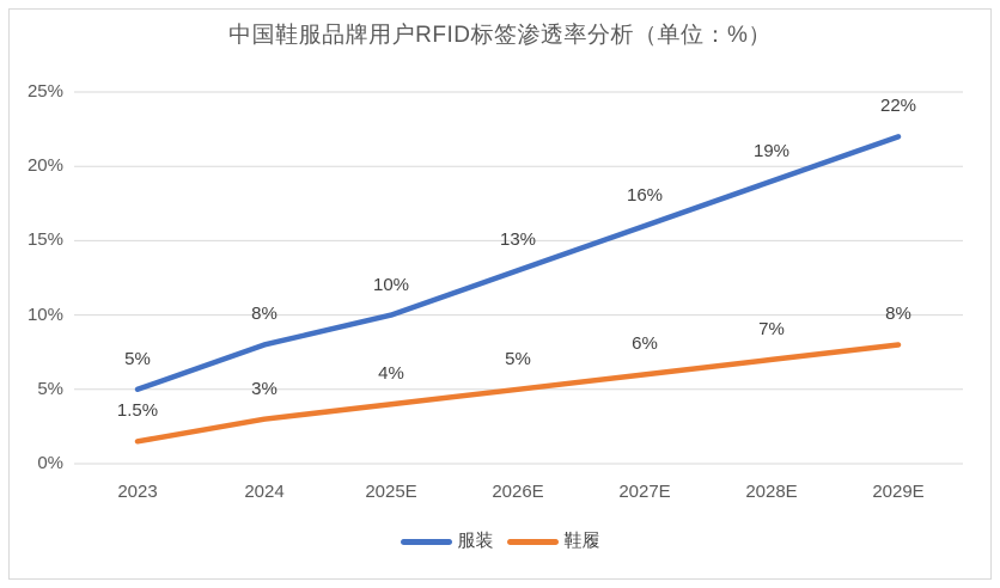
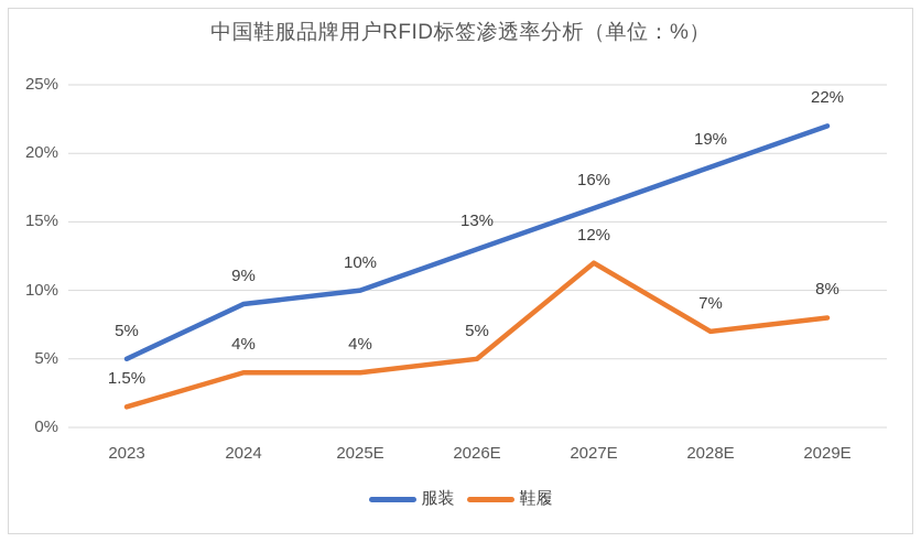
服装/2024: 8% -> 9%
鞋履/2024: 3% -> 4%
鞋履/2027E: 6% -> 12%
